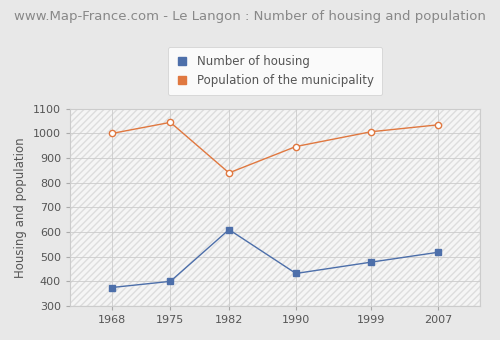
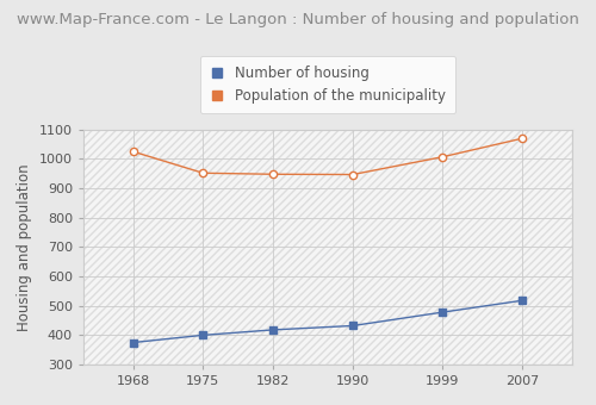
Population of the municipality/1968: 1000 -> 1025
Population of the municipality/1975: 1045 -> 952
Number of housing/1982: 610 -> 418
Population of the municipality/1982: 840 -> 948
Population of the municipality/2007: 1035 -> 1070
